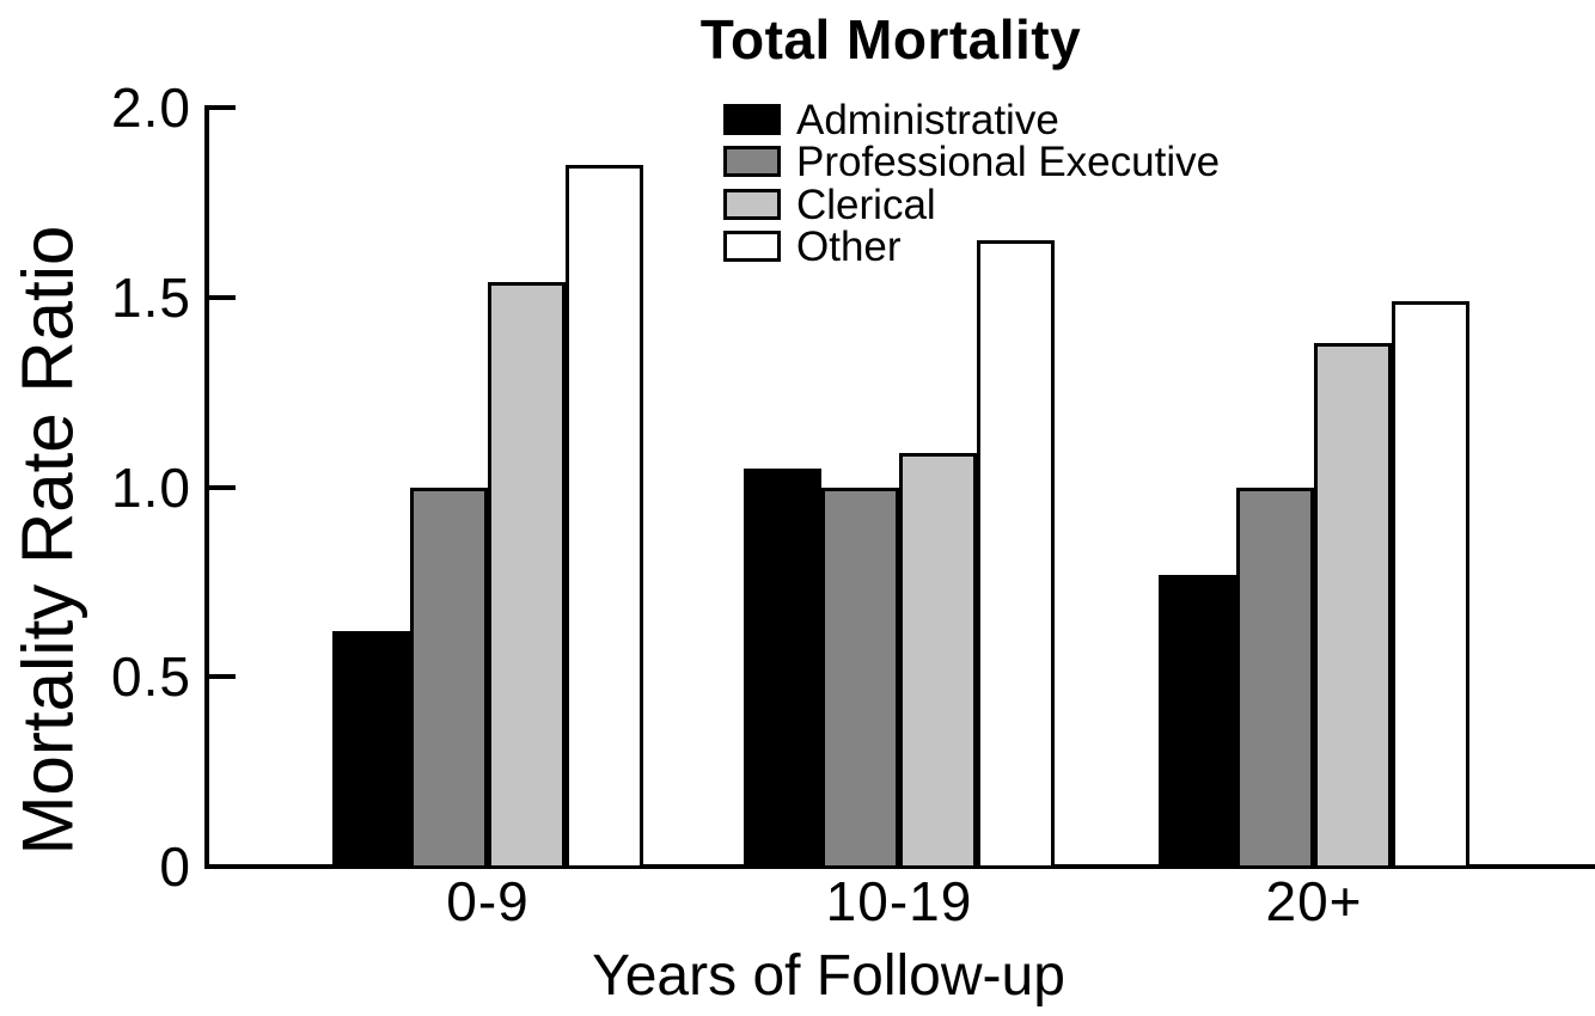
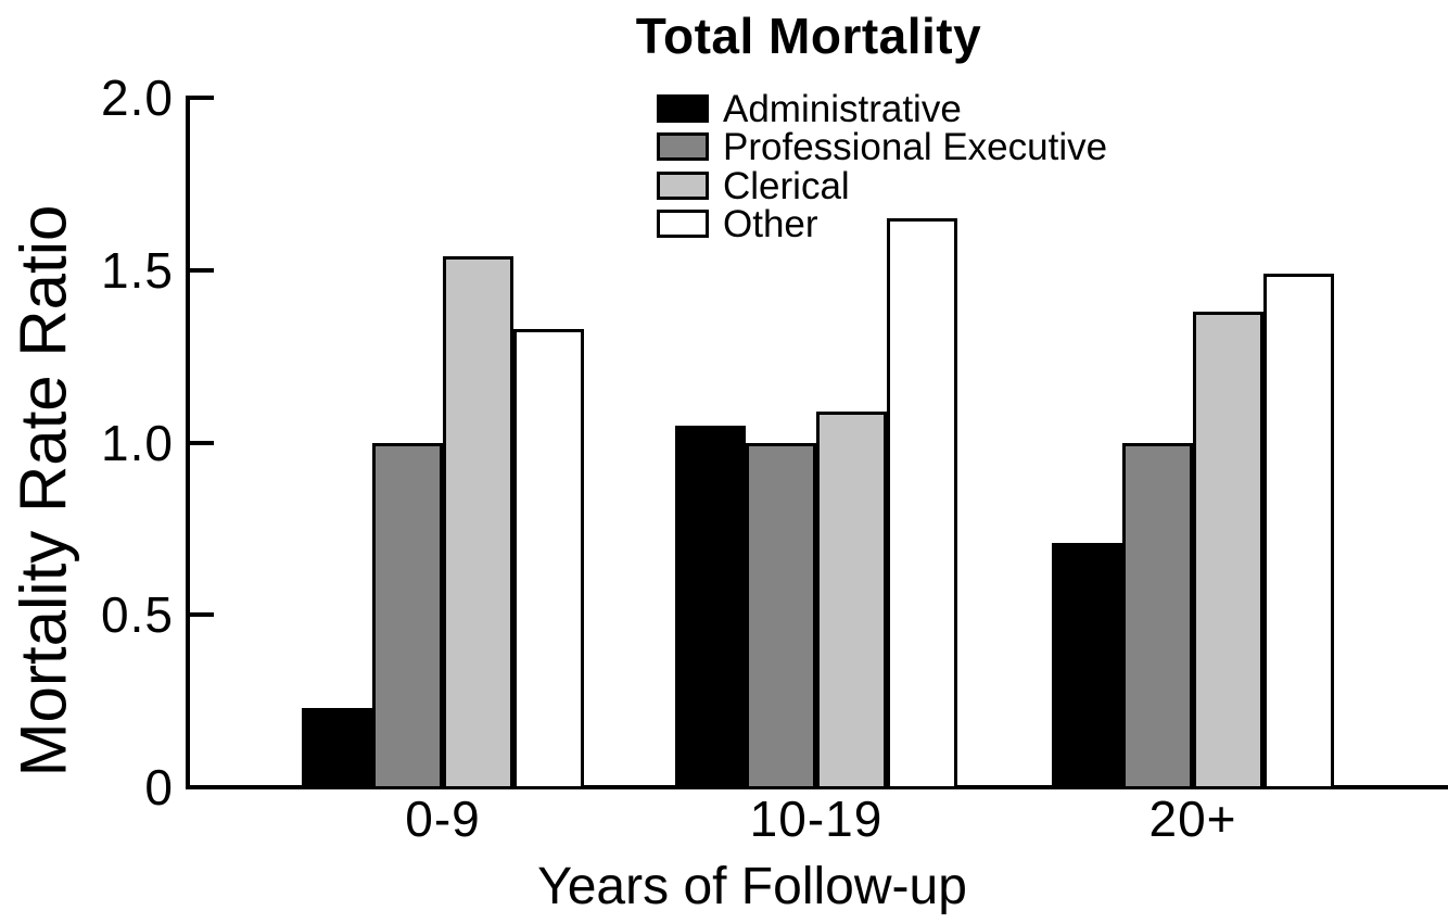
Administrative/0-9: 0.62 -> 0.23
Other/0-9: 1.85 -> 1.33
Administrative/20+: 0.77 -> 0.71
